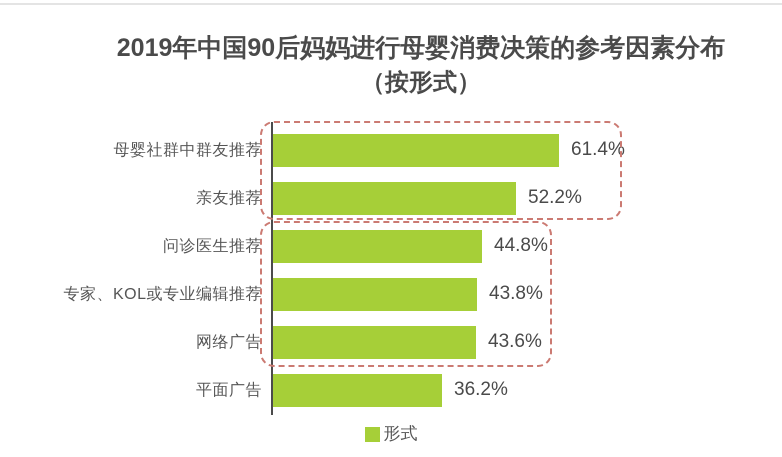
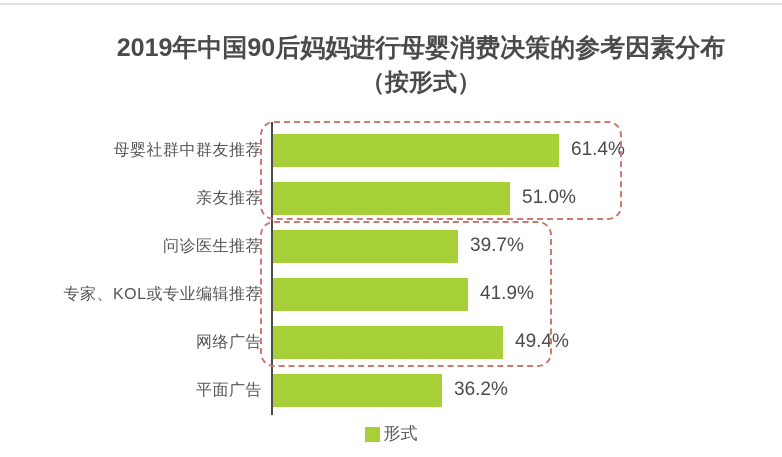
亲友推荐: 52.2% -> 51.0%
问诊医生推荐: 44.8% -> 39.7%
专家、KOL或专业编辑推荐: 43.8% -> 41.9%
网络广告: 43.6% -> 49.4%
